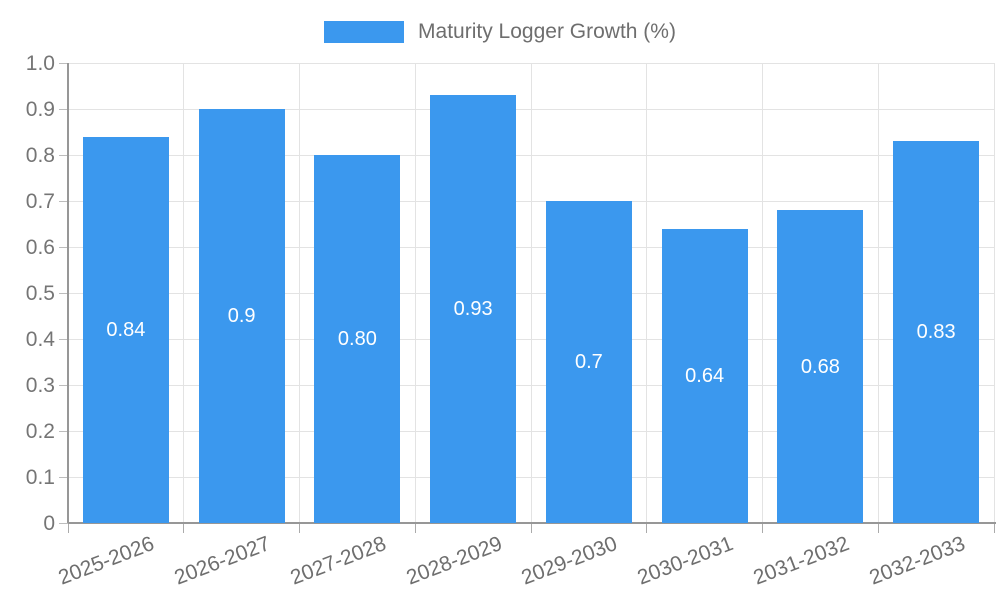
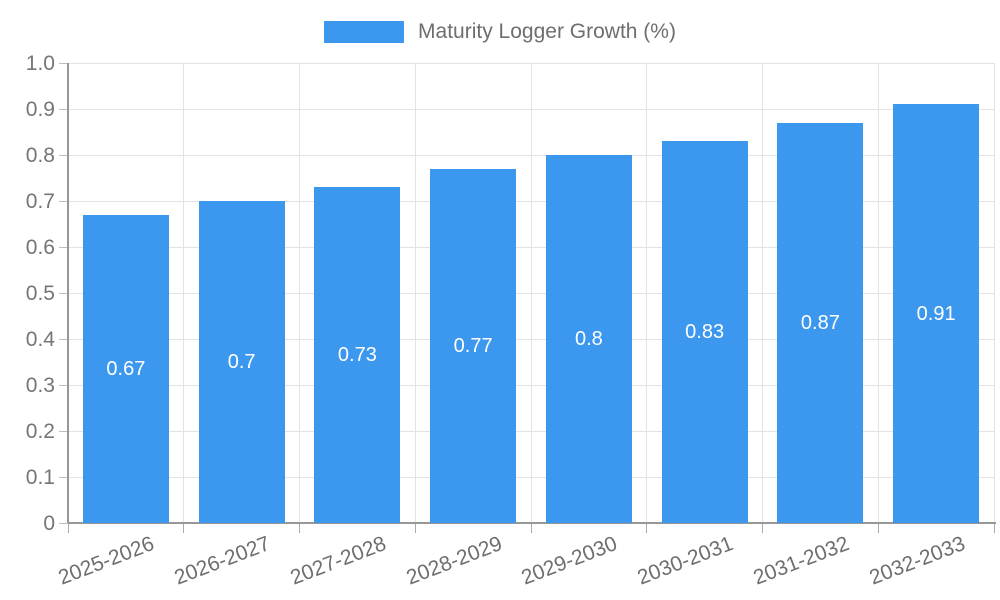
2025-2026: 0.84 -> 0.67
2026-2027: 0.9 -> 0.7
2027-2028: 0.80 -> 0.73
2028-2029: 0.93 -> 0.77
2029-2030: 0.7 -> 0.8
2030-2031: 0.64 -> 0.83
2031-2032: 0.68 -> 0.87
2032-2033: 0.83 -> 0.91
